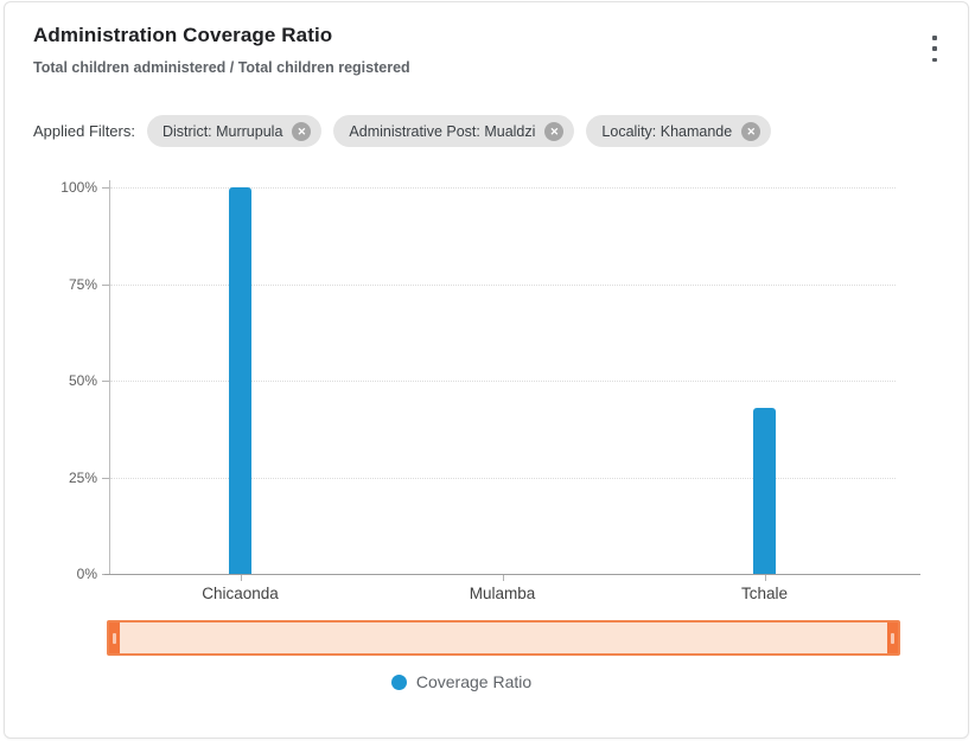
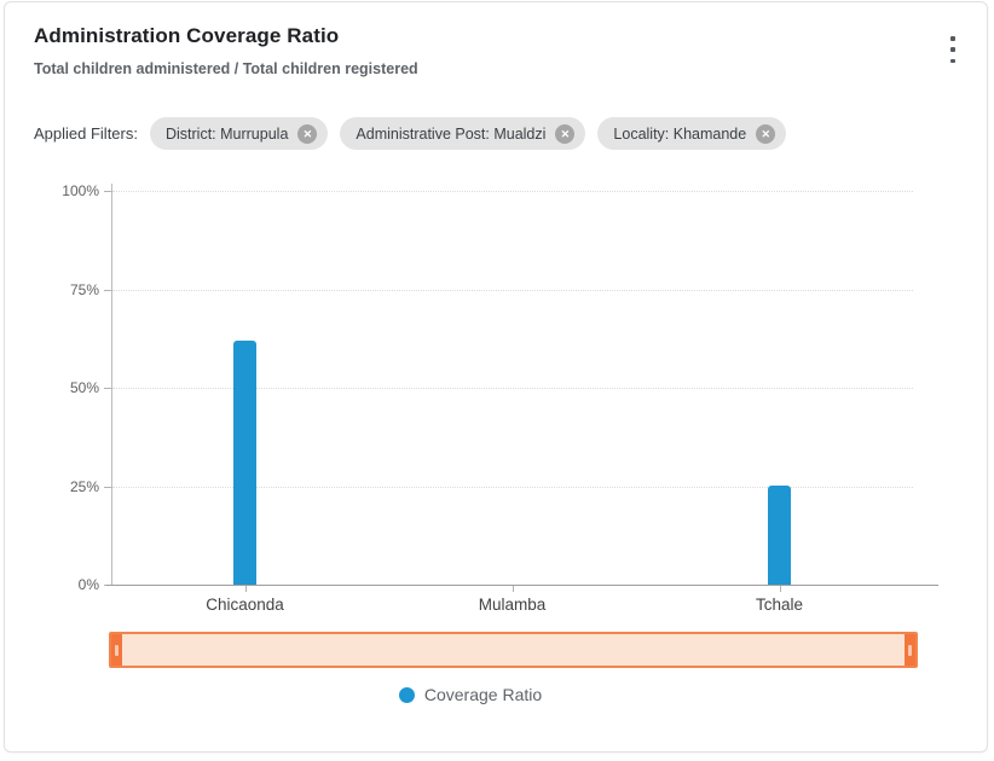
Chicaonda: 100% -> 62%
Tchale: 43% -> 25%
